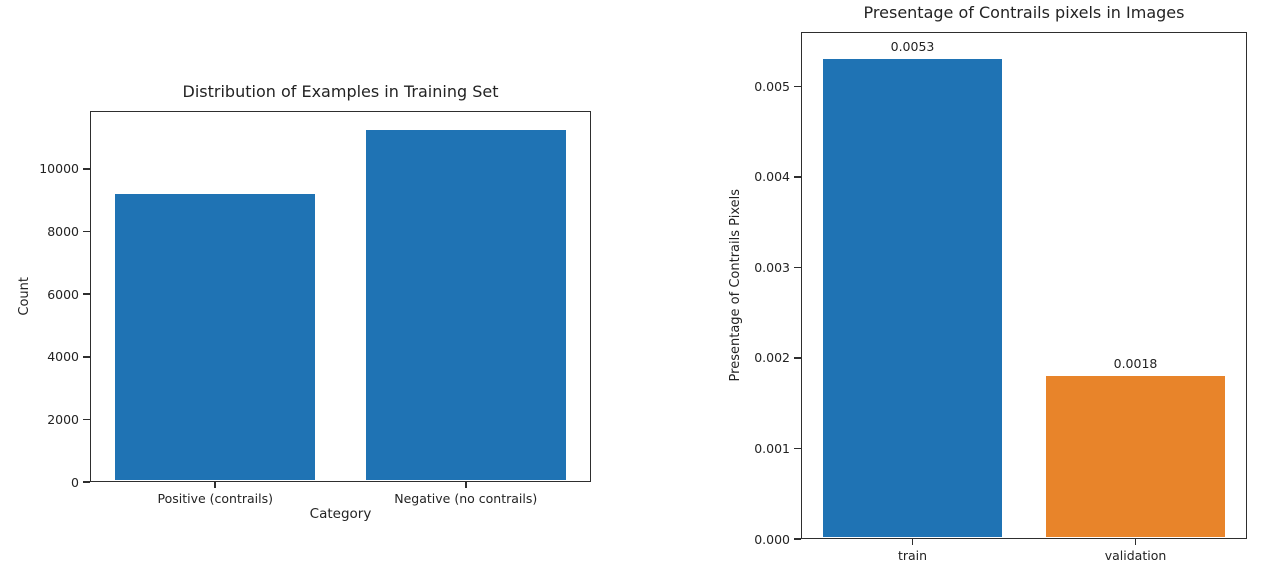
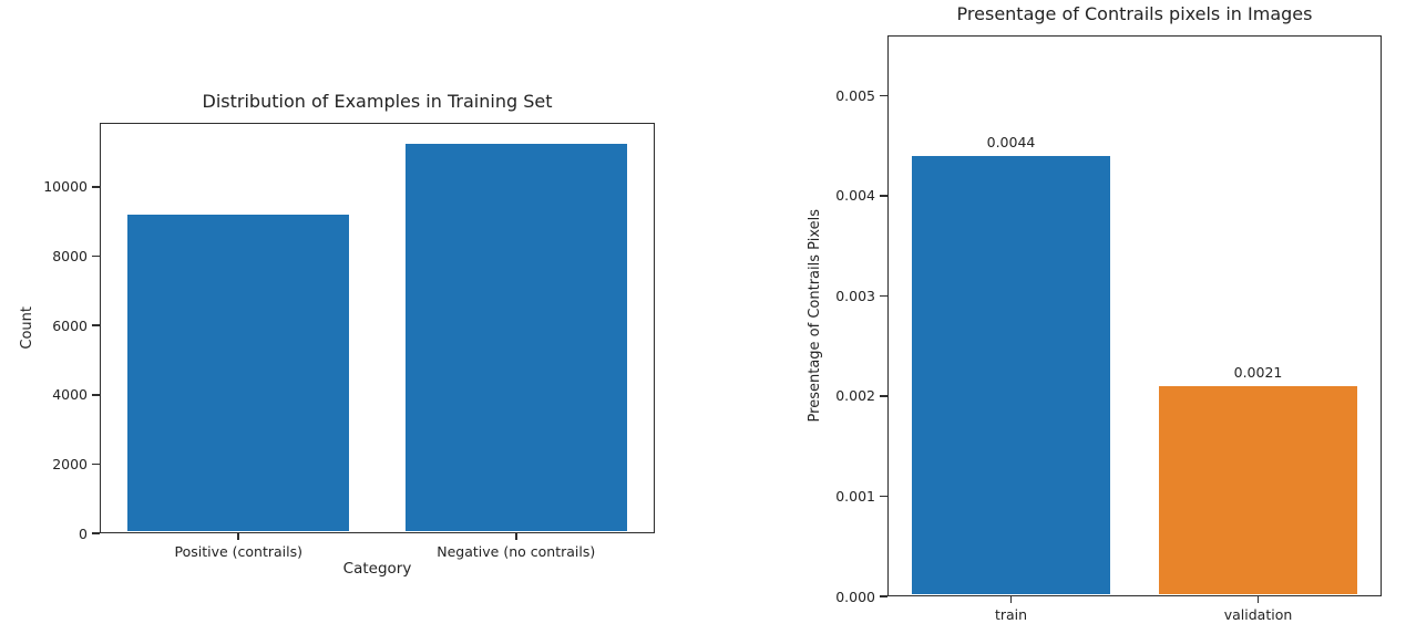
Presentage of Contrails pixels in Images/train: 0.0053 -> 0.0044
Presentage of Contrails pixels in Images/validation: 0.0018 -> 0.0021
